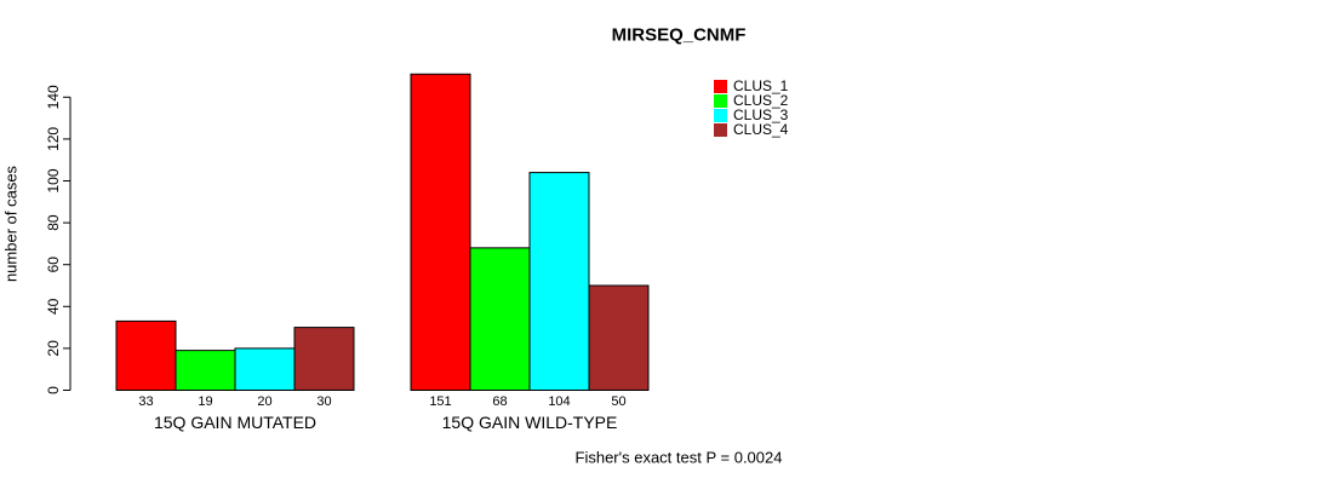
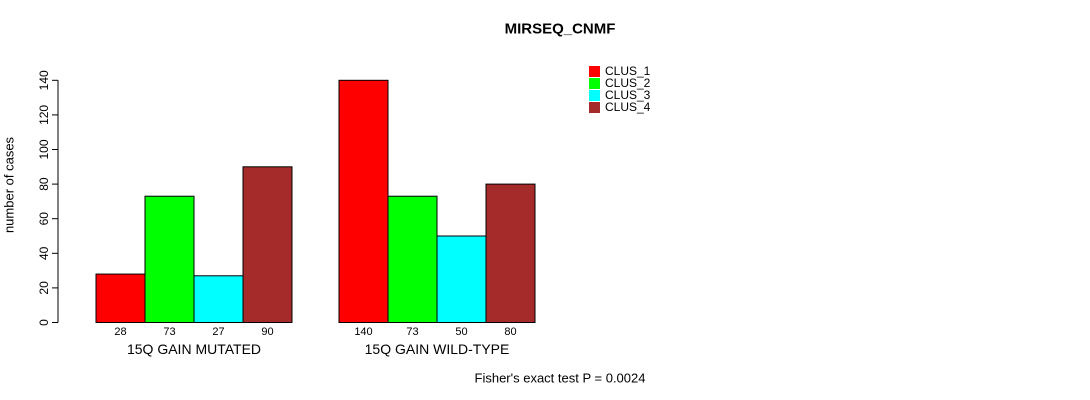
CLUS_1/15Q GAIN MUTATED: 33 -> 28
CLUS_2/15Q GAIN MUTATED: 19 -> 73
CLUS_3/15Q GAIN MUTATED: 20 -> 27
CLUS_4/15Q GAIN MUTATED: 30 -> 90
CLUS_1/15Q GAIN WILD-TYPE: 151 -> 140
CLUS_2/15Q GAIN WILD-TYPE: 68 -> 73
CLUS_3/15Q GAIN WILD-TYPE: 104 -> 50
CLUS_4/15Q GAIN WILD-TYPE: 50 -> 80
